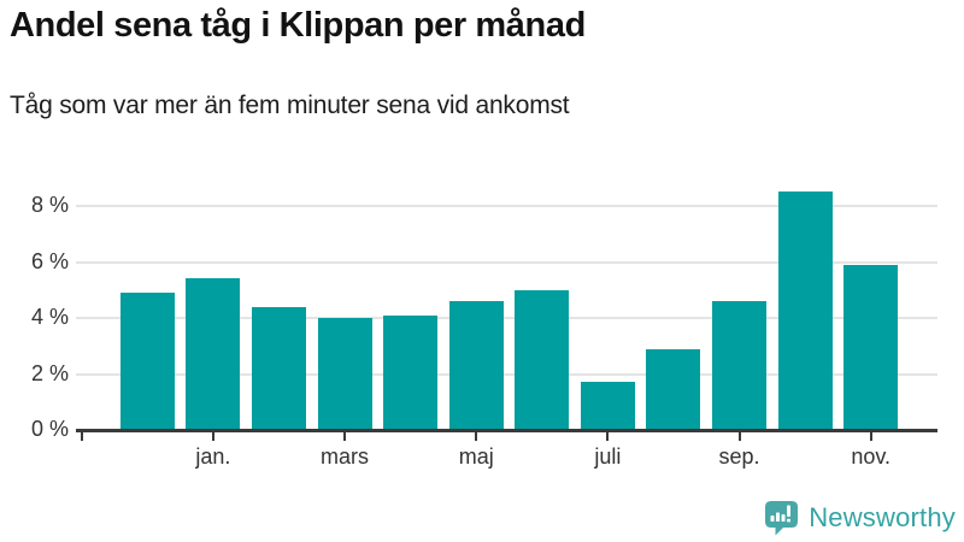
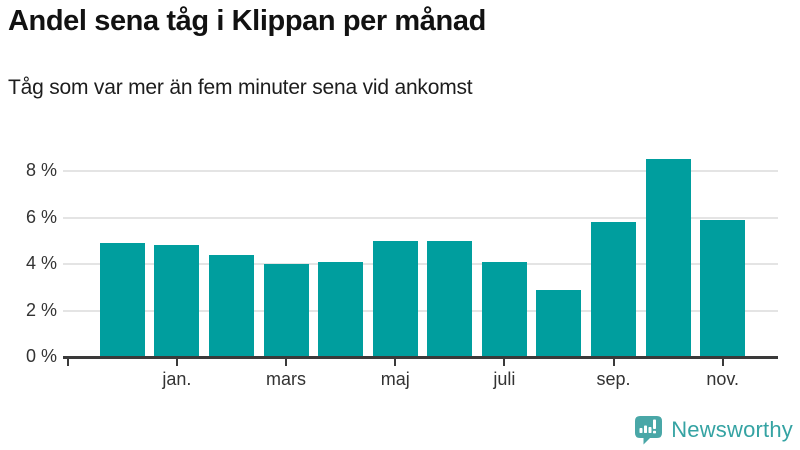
jan.: 5.4% -> 4.8%
maj: 4.6% -> 5.0%
juli: 1.7% -> 4.1%
sep.: 4.6% -> 5.8%
